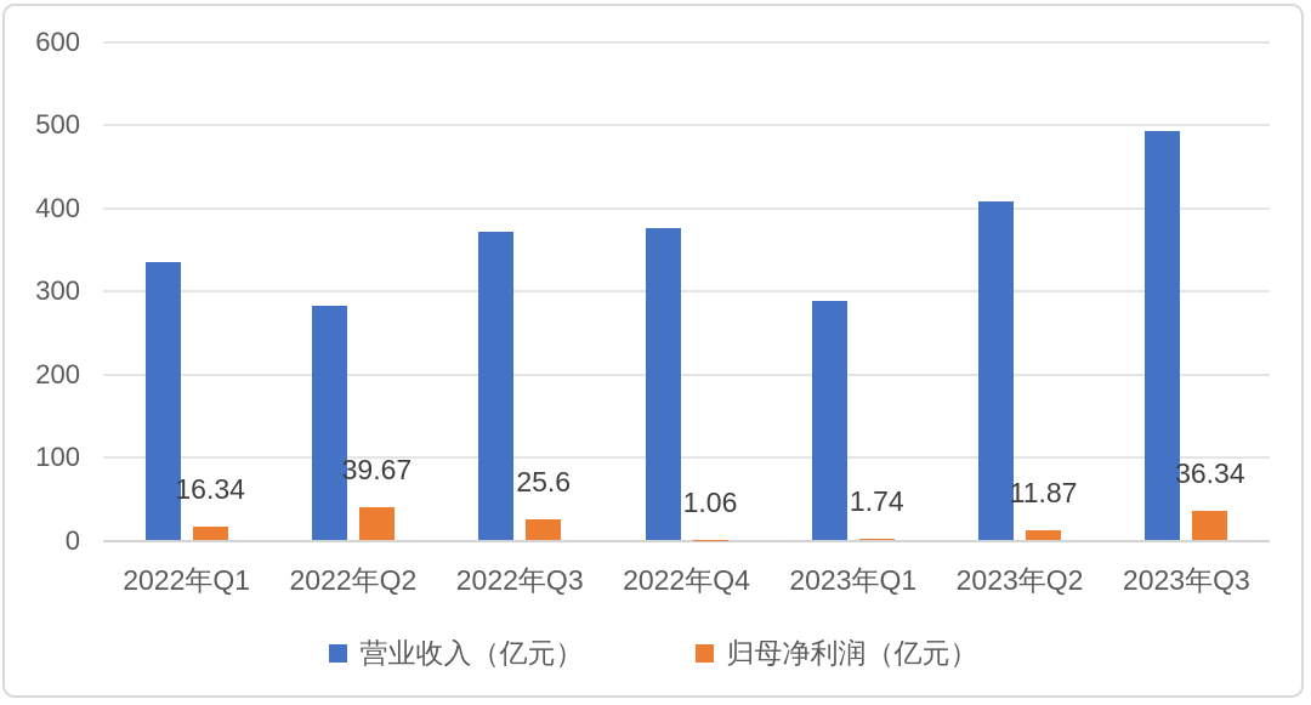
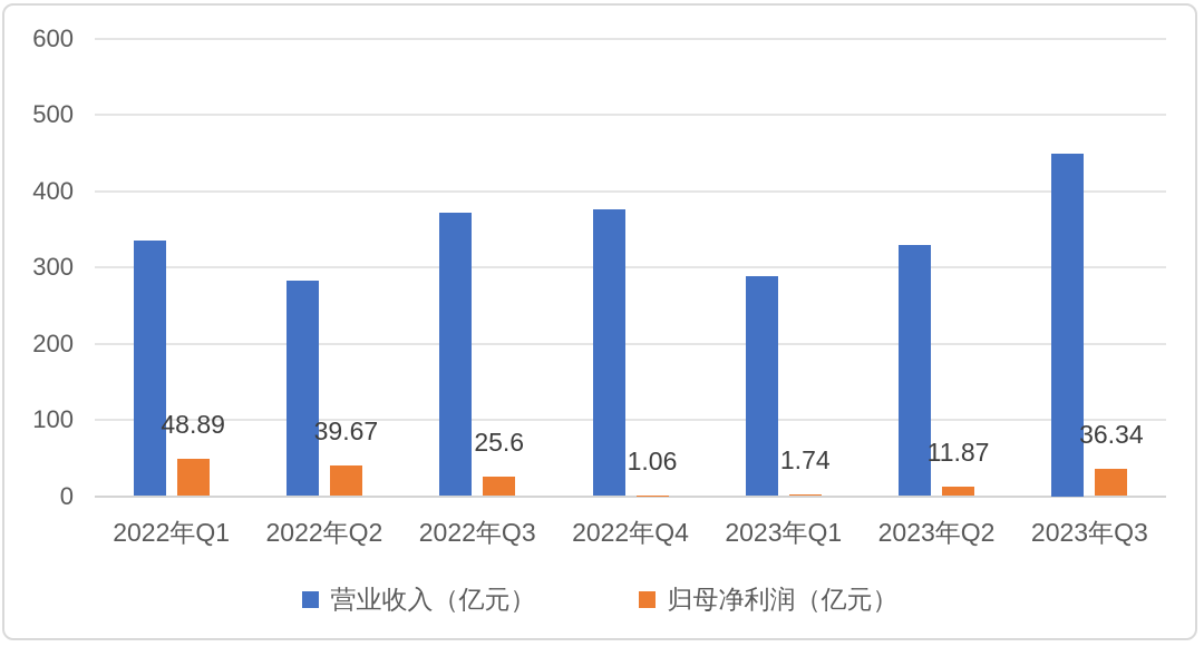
归母净利润（亿元）/2022年Q1: 16.34 -> 48.89
营业收入（亿元）/2023年Q2: 410 -> 330
营业收入（亿元）/2023年Q3: 490 -> 450
